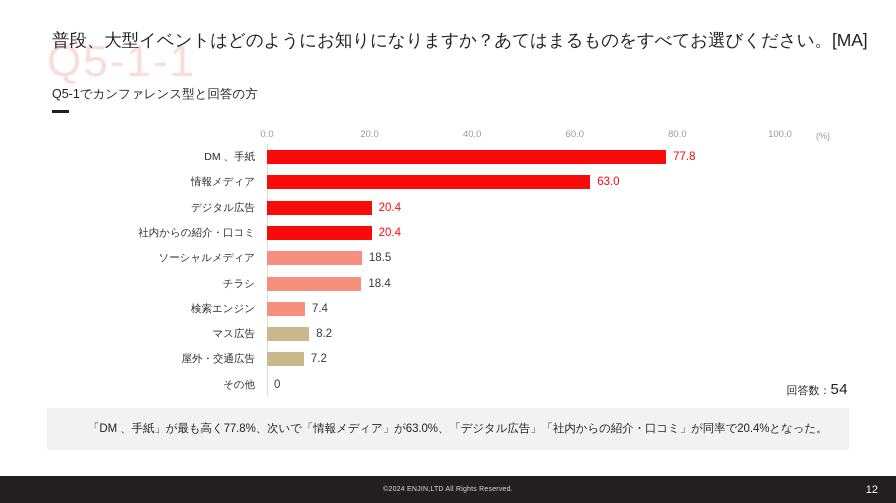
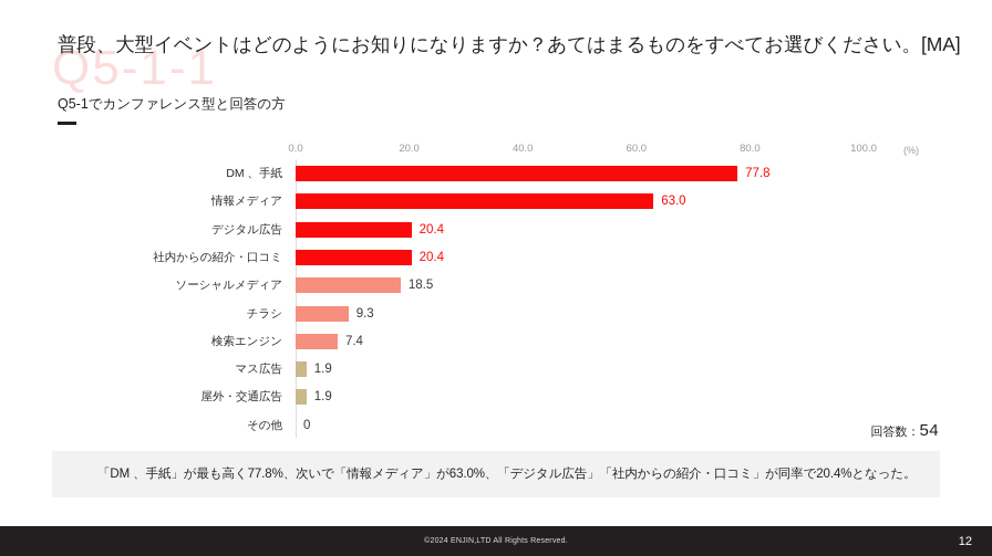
チラシ: 18.4 -> 9.3
マス広告: 8.2 -> 1.9
屋外・交通広告: 7.2 -> 1.9
